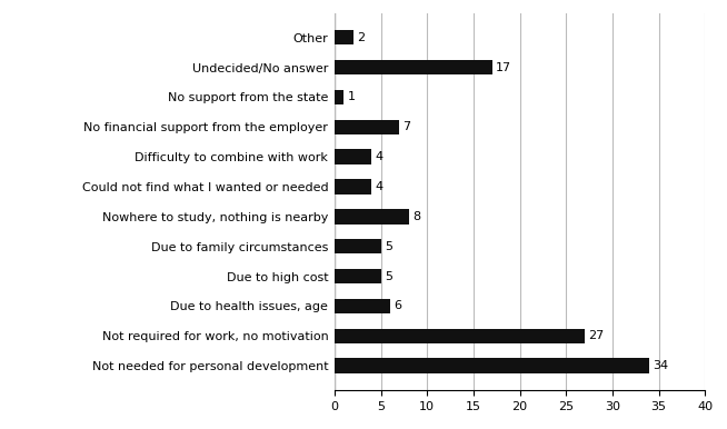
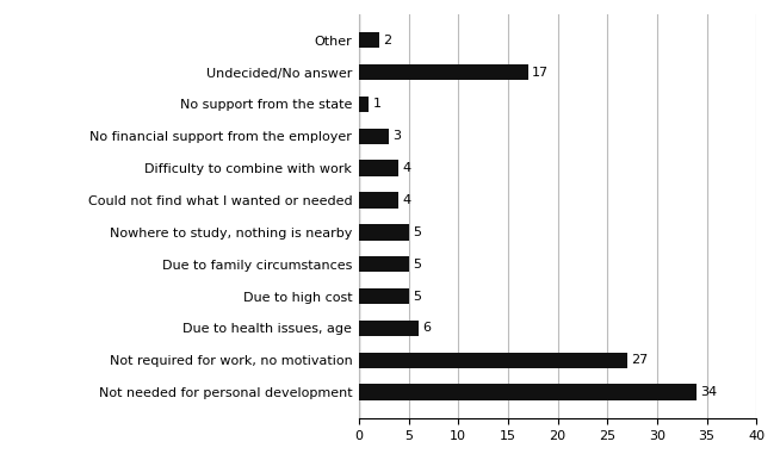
No financial support from the employer: 7 -> 3
Nowhere to study, nothing is nearby: 8 -> 5
